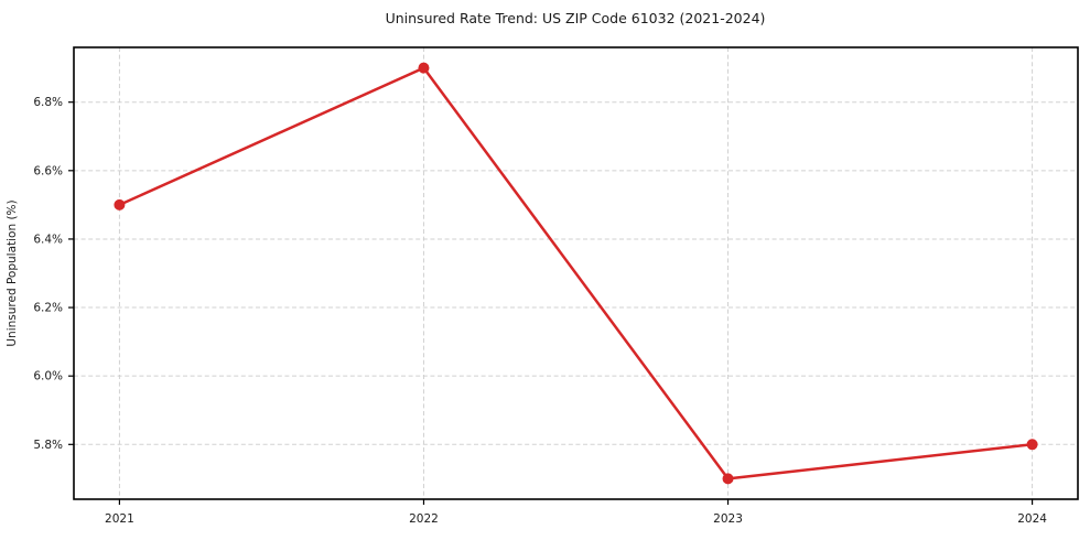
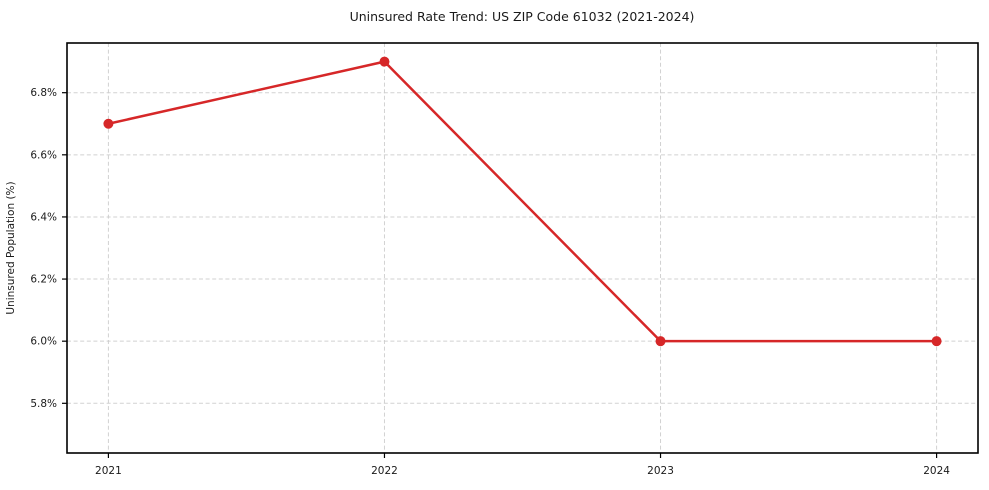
2021: 6.5% -> 6.7%
2023: 5.7% -> 6.0%
2024: 5.8% -> 6.0%
